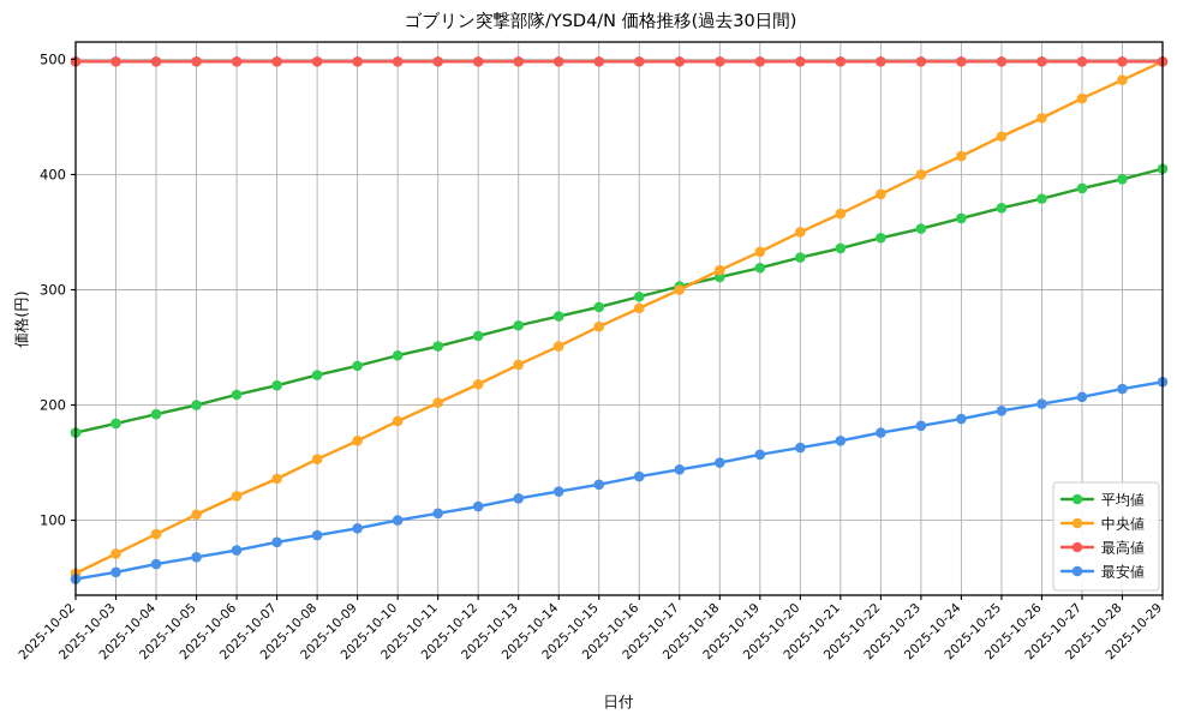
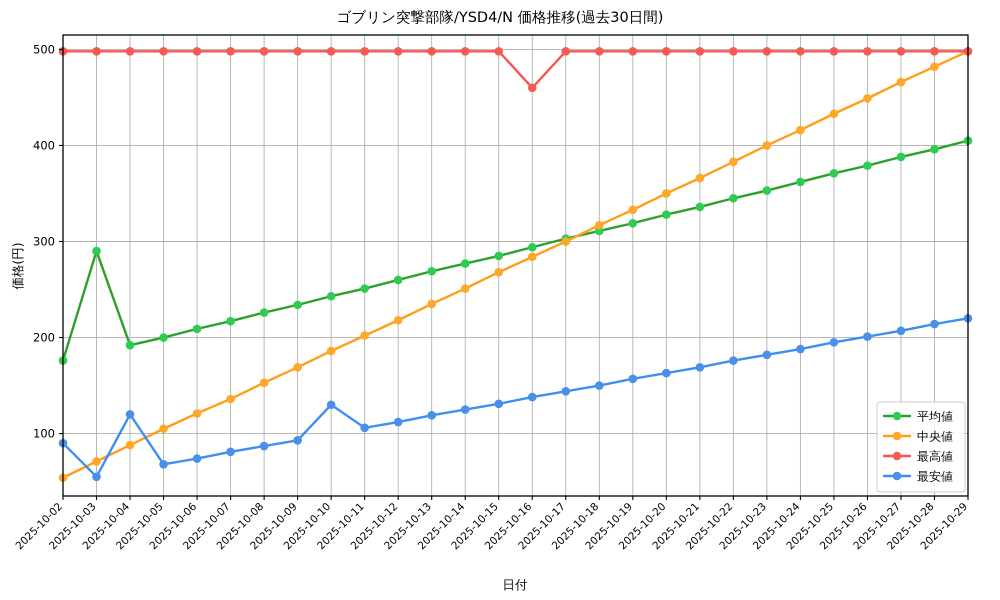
最安値/2025-10-02: 50 -> 90
平均値/2025-10-03: 180 -> 290
最安値/2025-10-04: 60 -> 120
最安値/2025-10-10: 100 -> 130
最高値/2025-10-16: 500 -> 460
